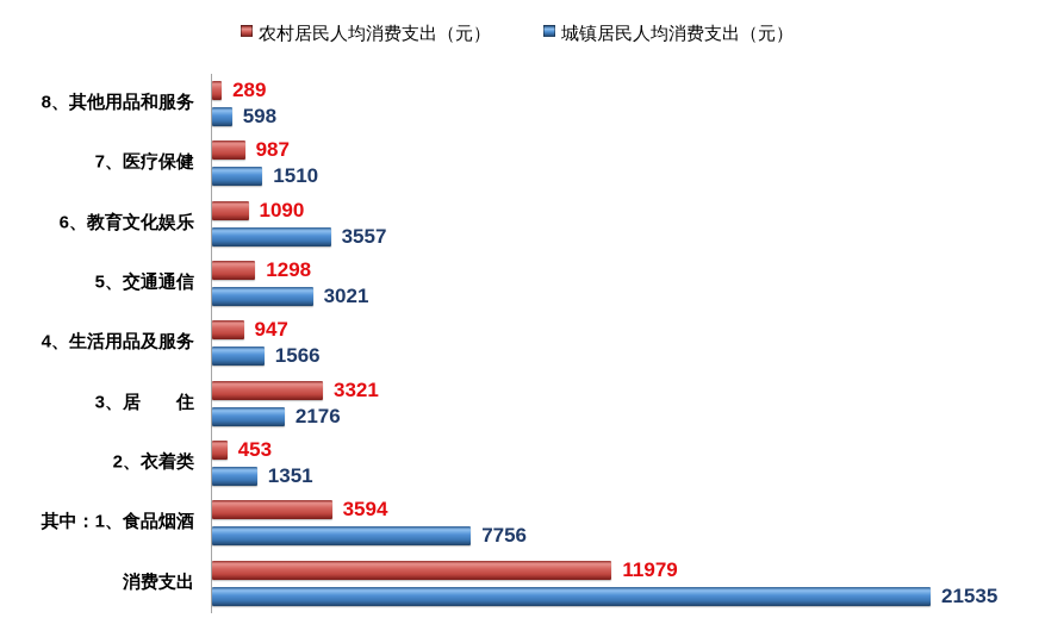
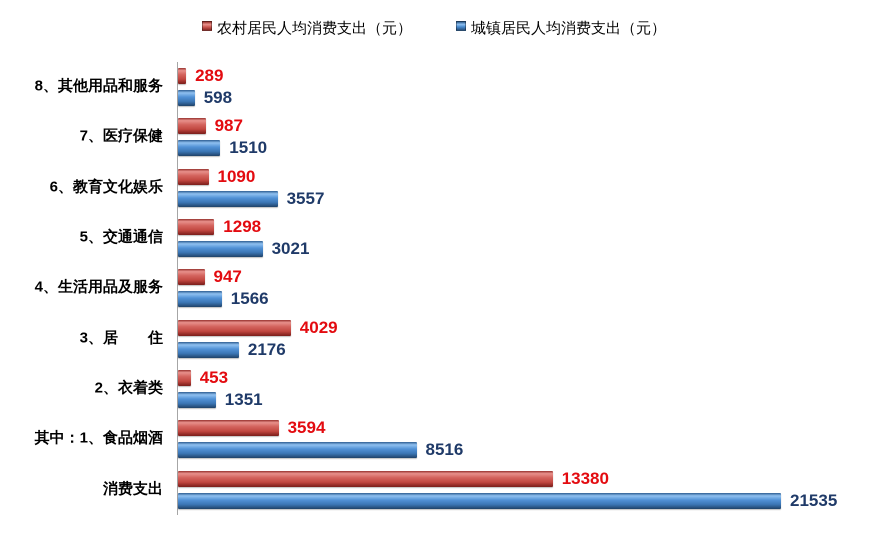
农村居民人均消费支出（元）/3、居 住: 3321 -> 4029
城镇居民人均消费支出（元）/其中：1、食品烟酒: 7756 -> 8516
农村居民人均消费支出（元）/消费支出: 11979 -> 13380
